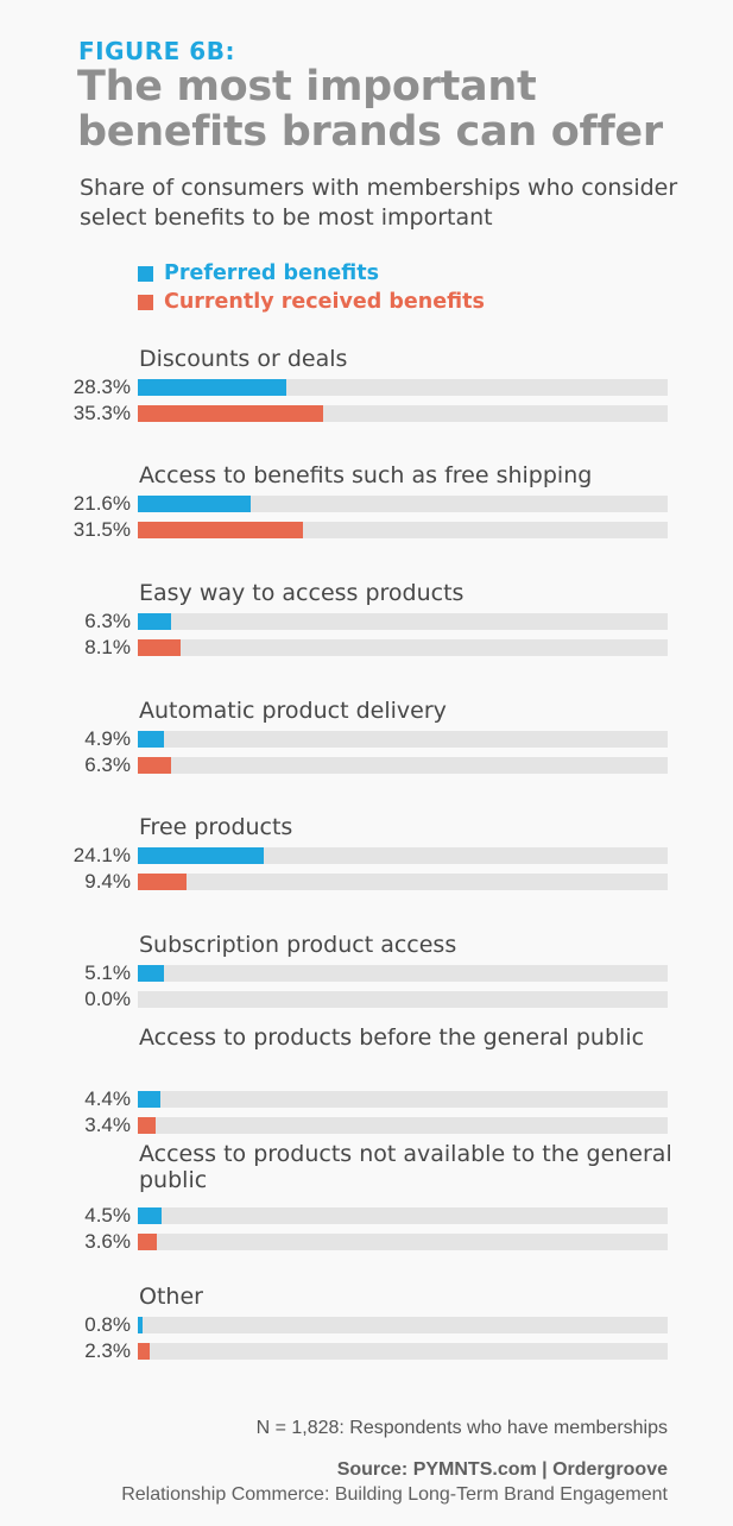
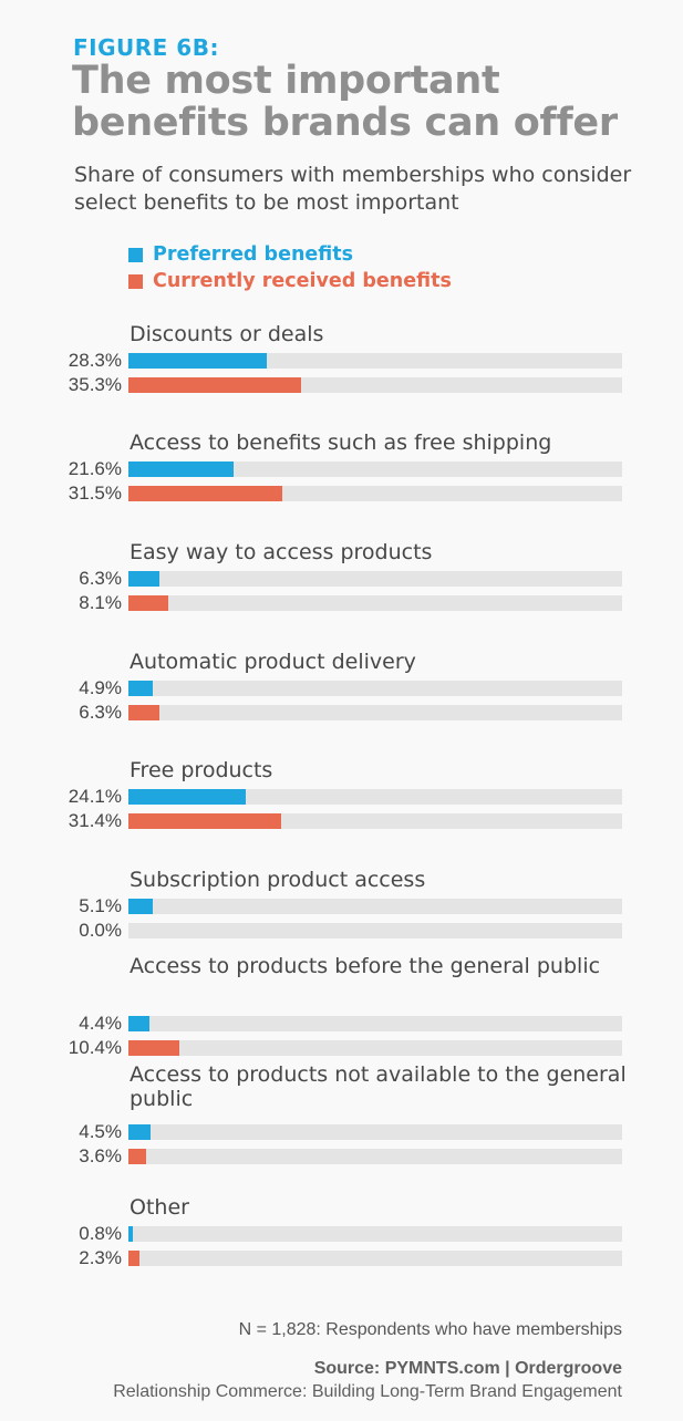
Currently received benefits/Free products: 9.4% -> 31.4%
Currently received benefits/Access to products before the general public: 3.4% -> 10.4%
